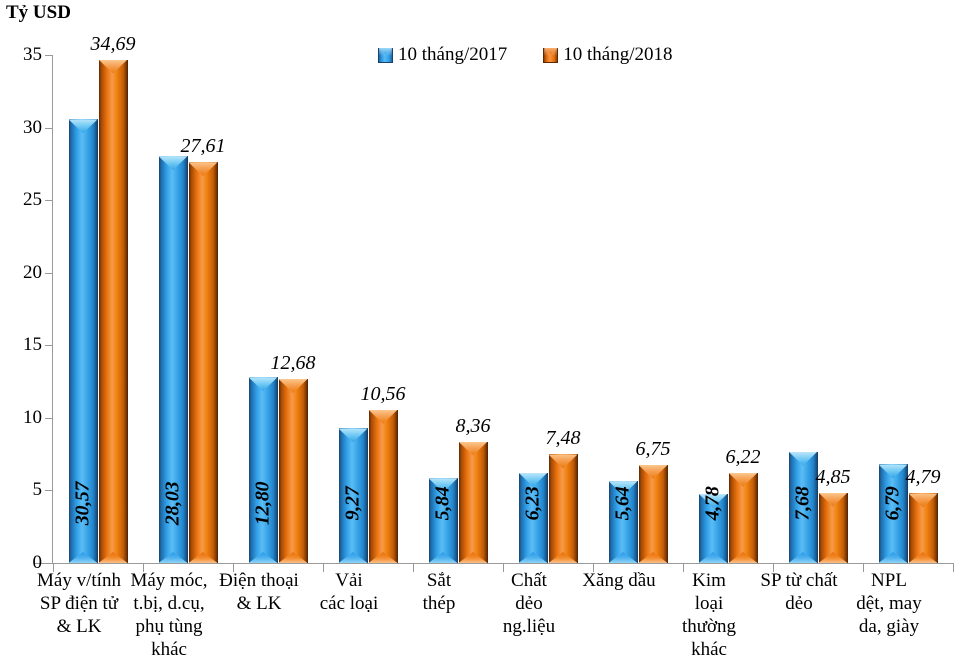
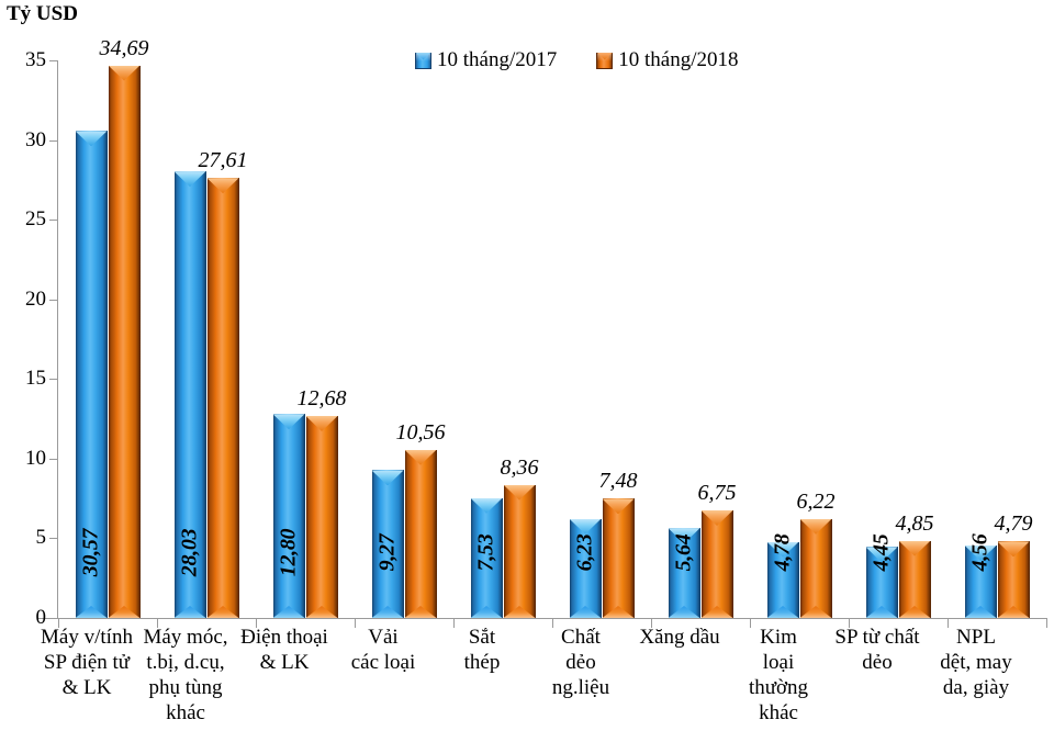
10 tháng/2017/Sắt thép: 5,84 -> 7,53
10 tháng/2017/SP từ chất dẻo: 7,68 -> 4,45
10 tháng/2017/NPL dệt, may da, giày: 6,79 -> 4,56
